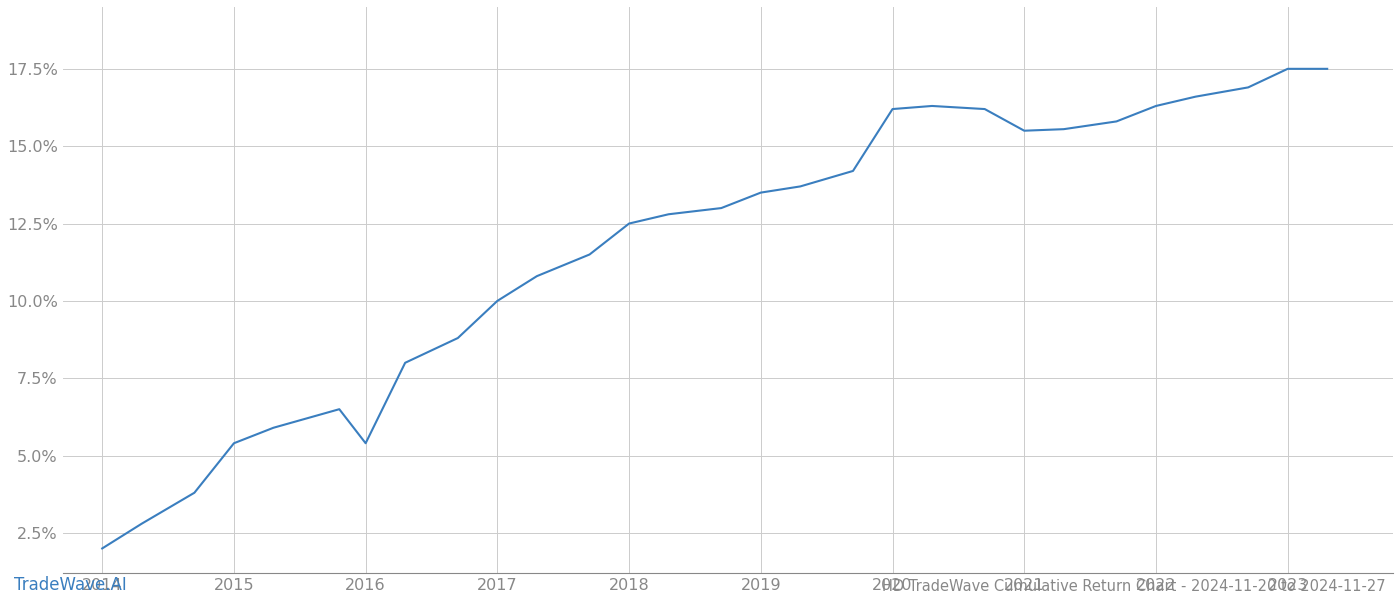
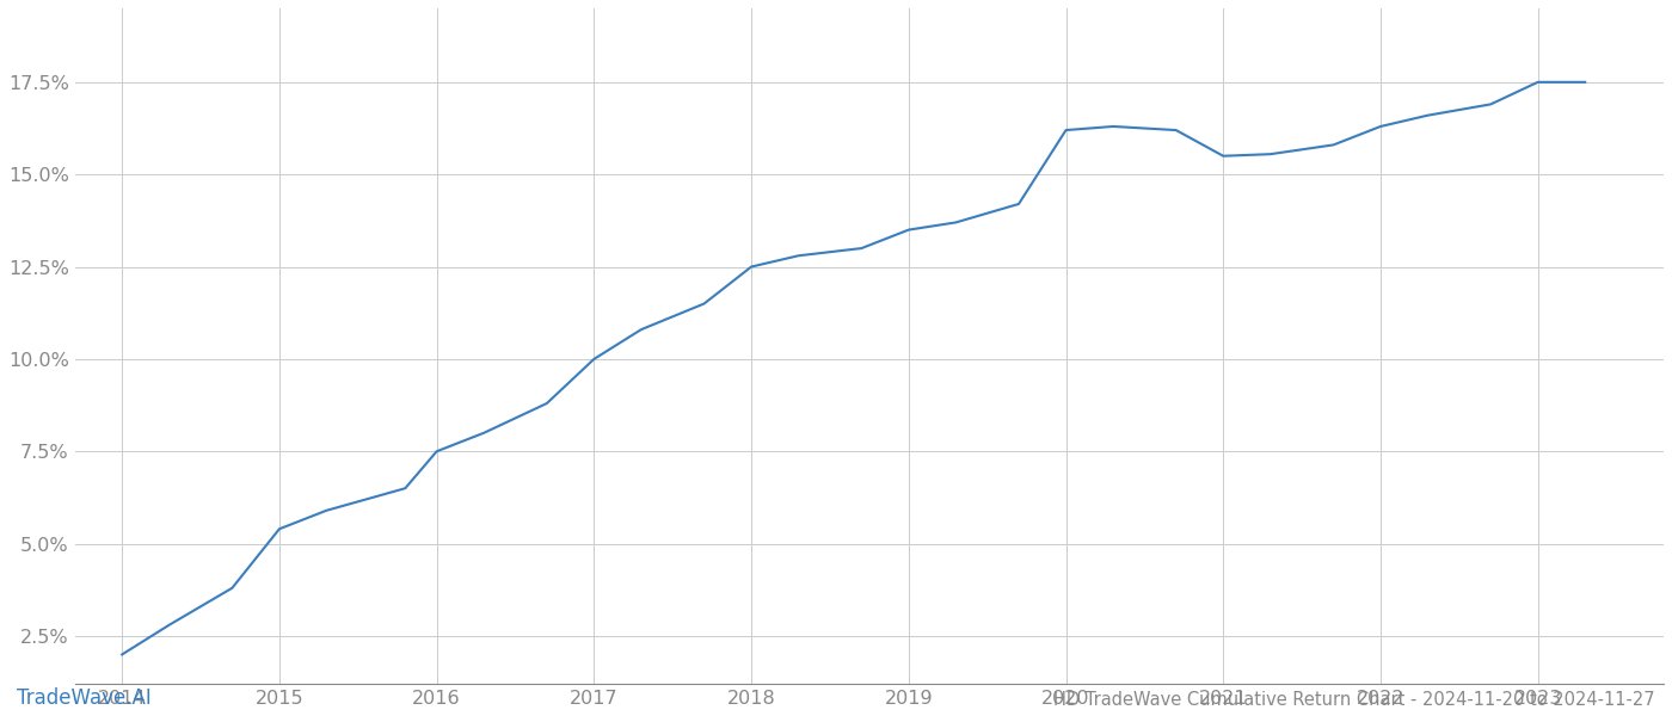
2016: 5.40% -> 7.50%
